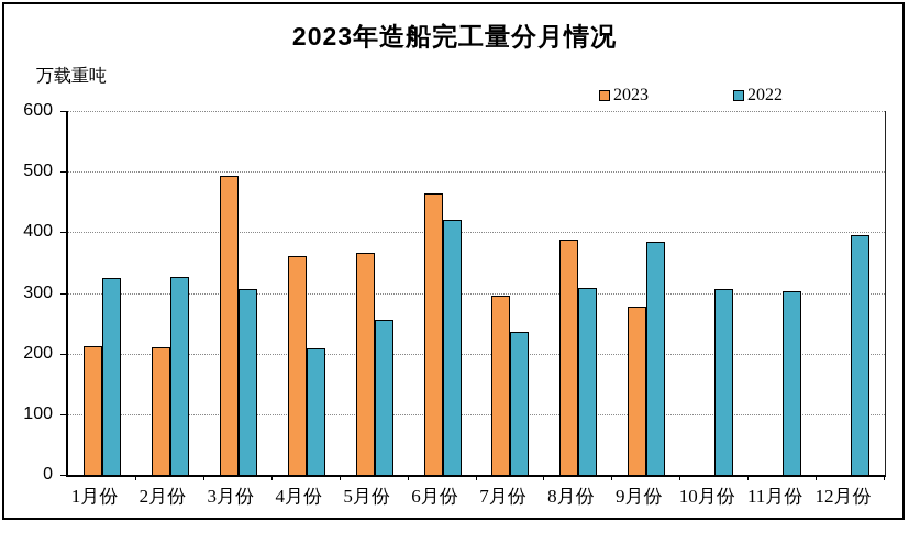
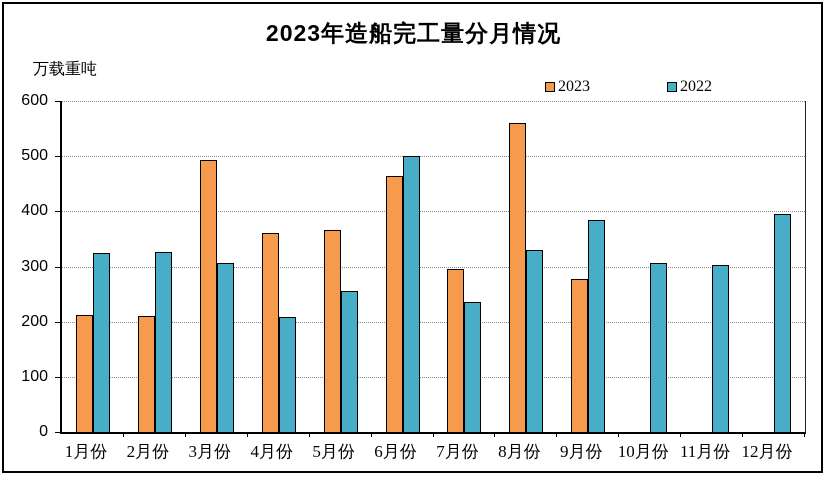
2022/6月份: 420 -> 500
2023/8月份: 390 -> 560
2022/8月份: 310 -> 330
